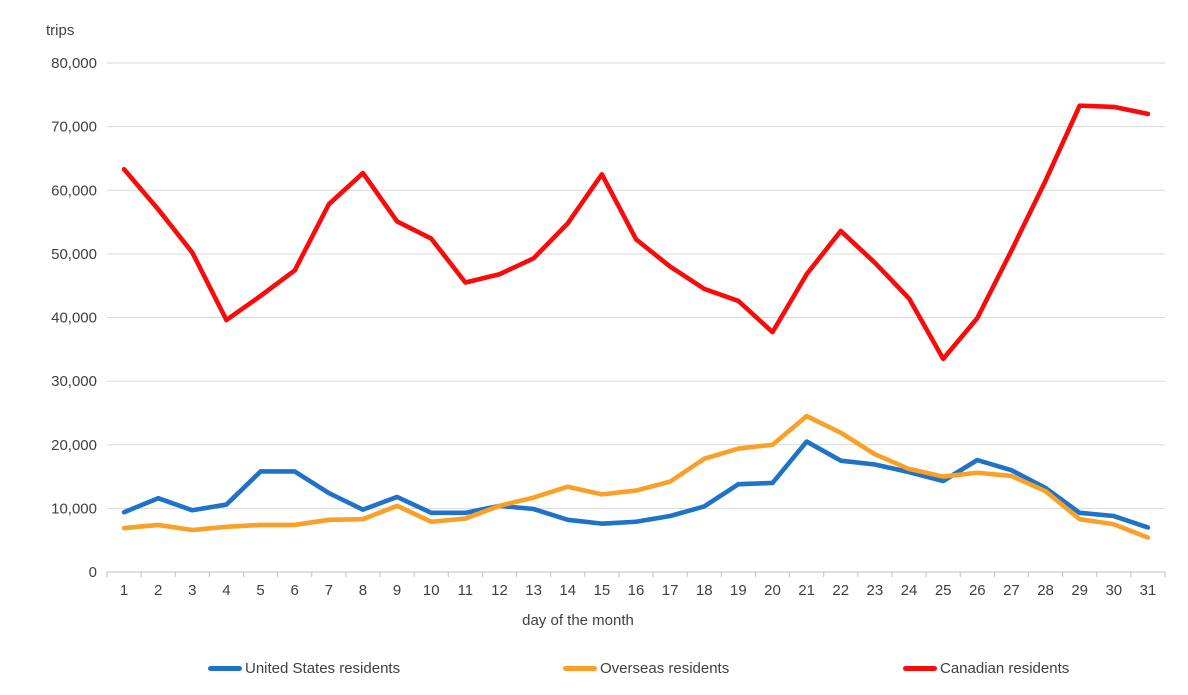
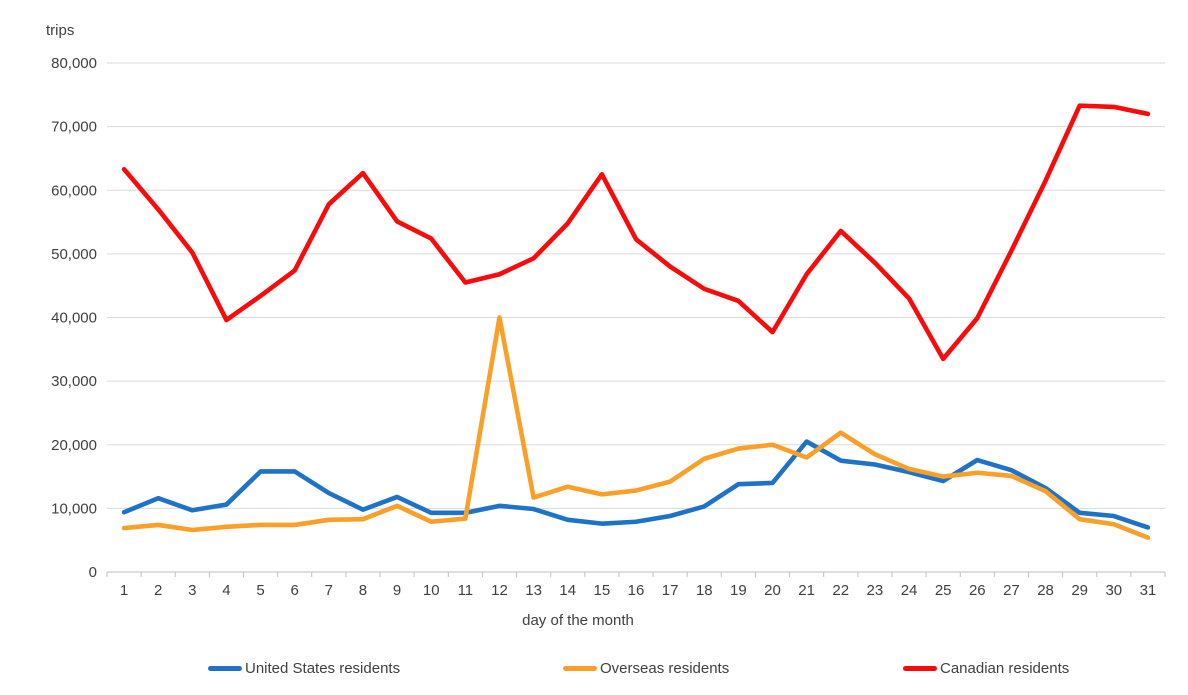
Overseas residents/12: 10000 -> 40000
Overseas residents/21: 24000 -> 18000
